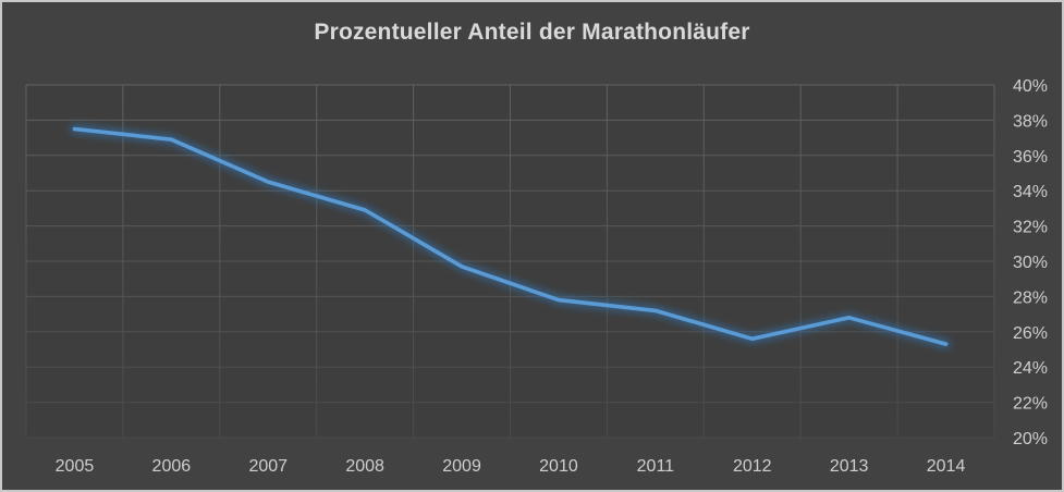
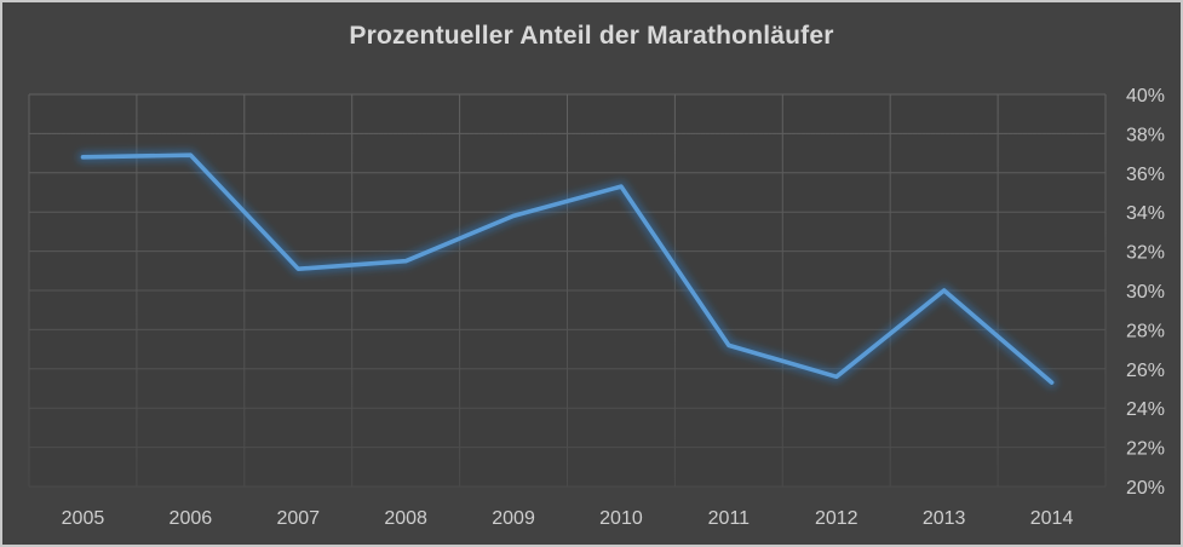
2005: 37.5% -> 36.8%
2007: 34.5% -> 31.1%
2008: 32.9% -> 31.5%
2009: 29.7% -> 33.8%
2010: 27.8% -> 35.3%
2013: 26.8% -> 30.0%
